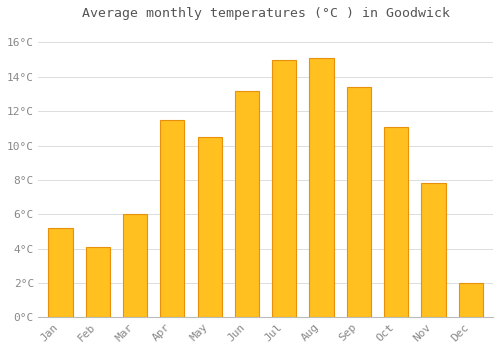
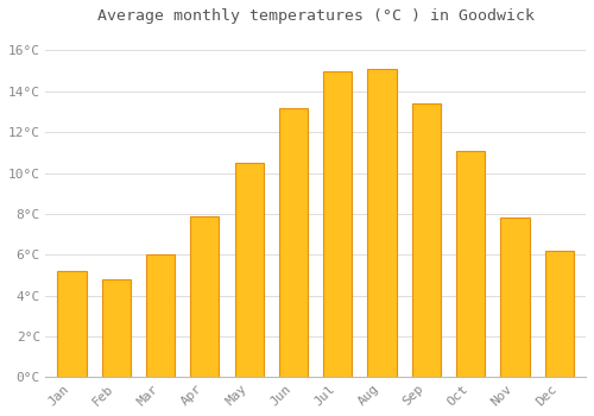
Feb: 4.1°C -> 4.8°C
Apr: 11.5°C -> 7.9°C
Dec: 2.0°C -> 6.2°C
